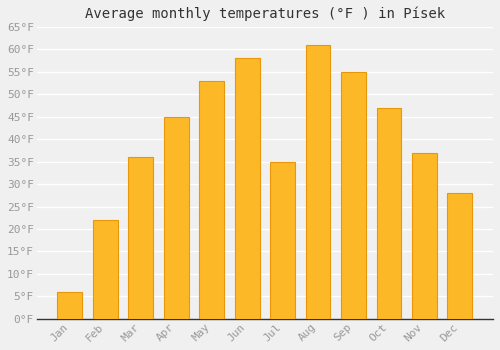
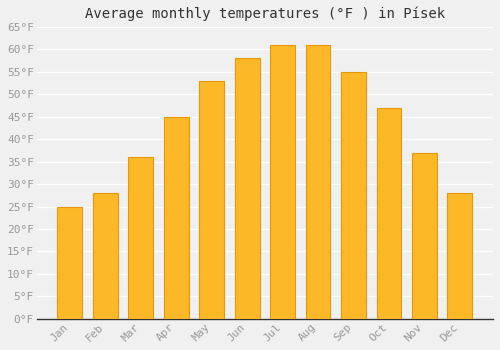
Jan: 6°F -> 25°F
Feb: 22°F -> 28°F
Jul: 35°F -> 61°F
